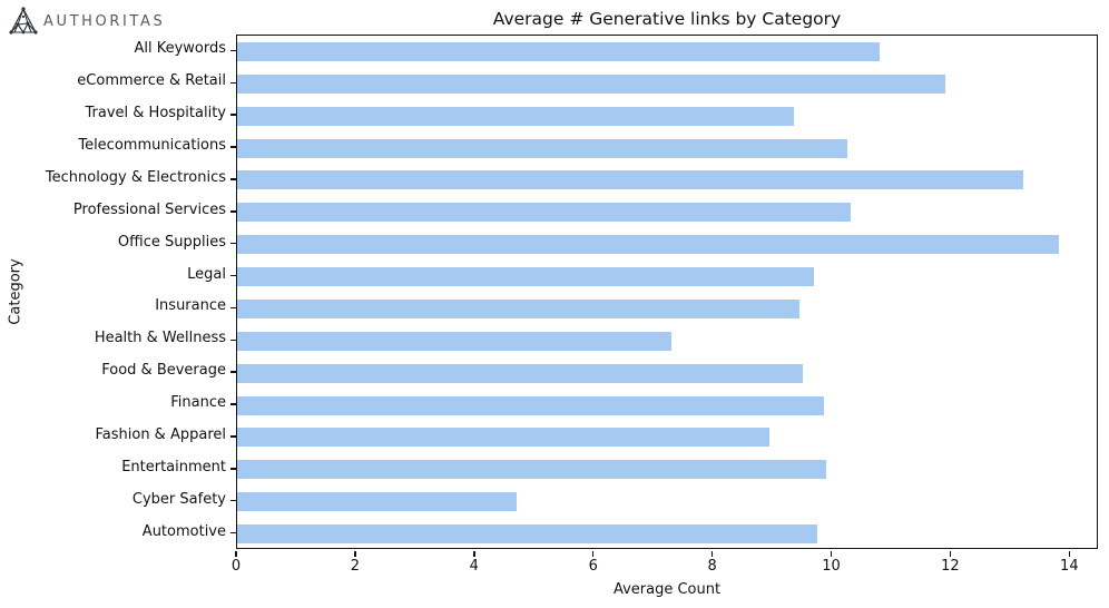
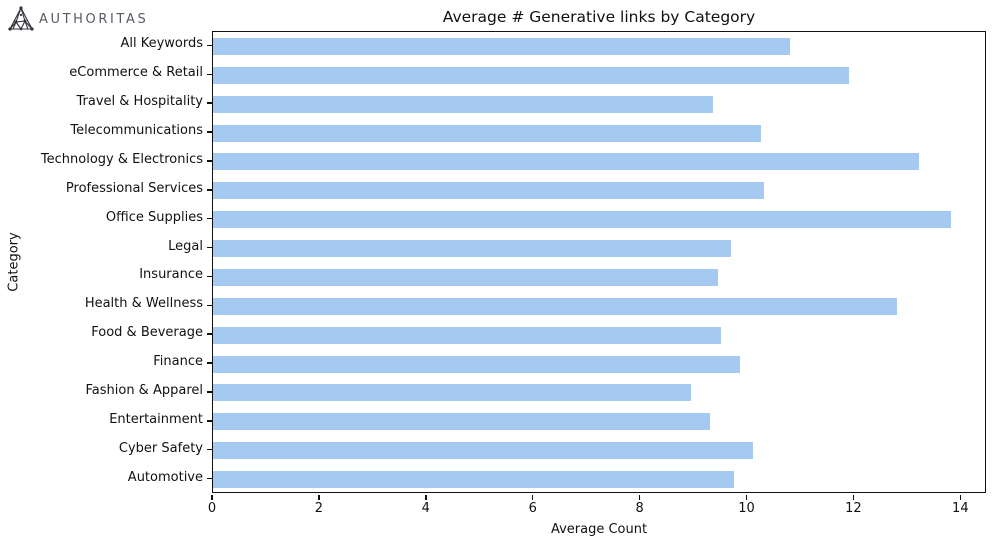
Health & Wellness: 7.3 -> 12.8
Entertainment: 9.9 -> 9.3
Cyber Safety: 4.7 -> 10.1
